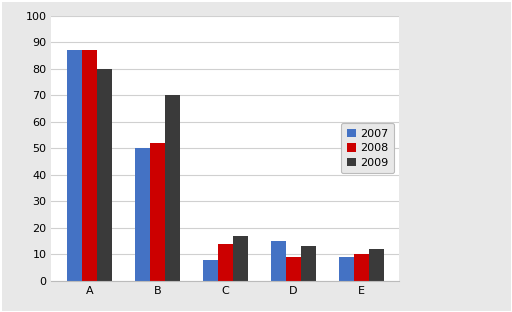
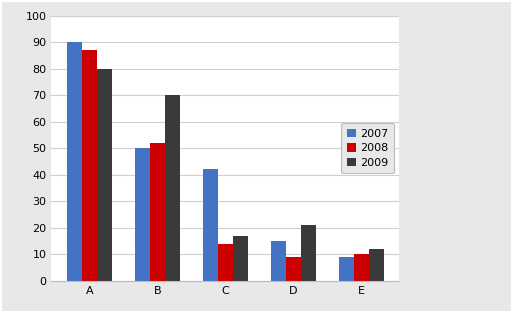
2007/A: 87 -> 90
2007/C: 8 -> 42
2009/D: 13 -> 21
